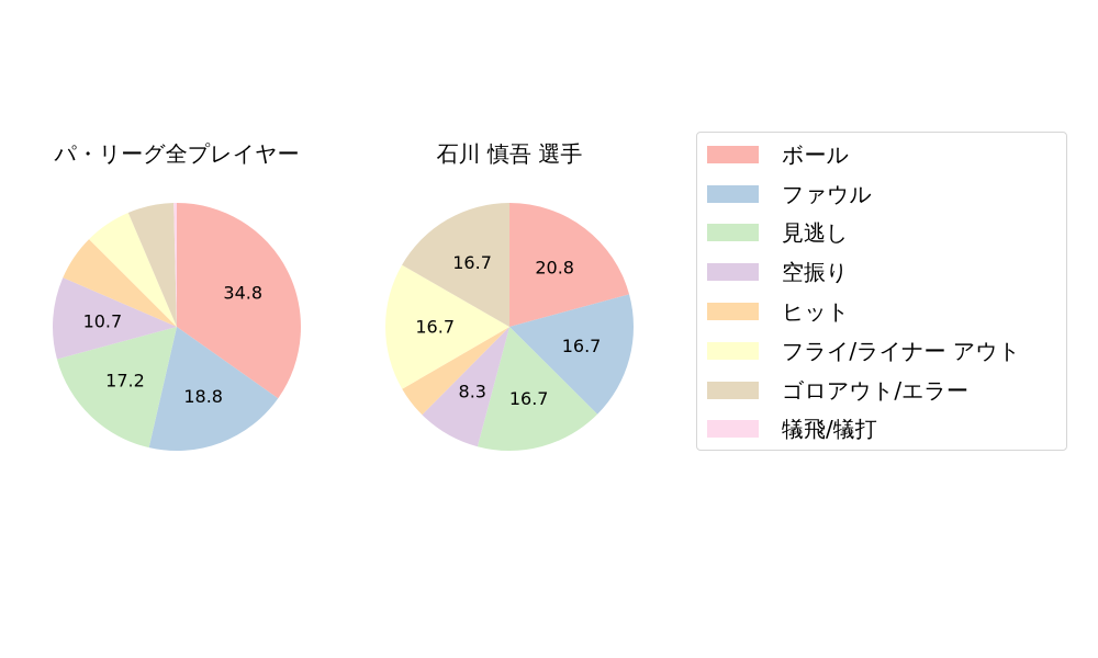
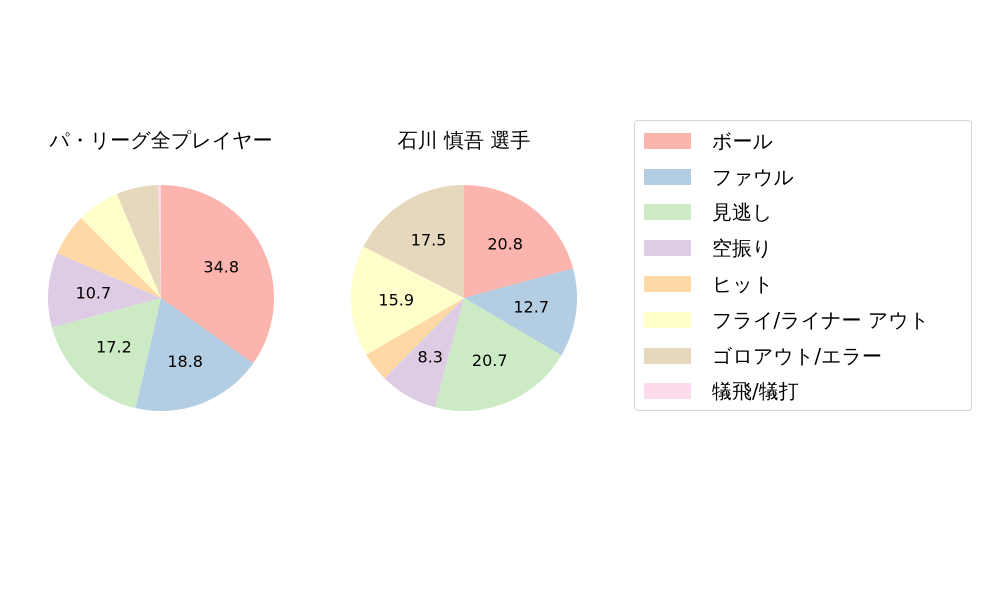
石川 慎吾 選手/ファウル: 16.7 -> 12.7
石川 慎吾 選手/見逃し: 16.7 -> 20.7
石川 慎吾 選手/フライ/ライナー アウト: 16.7 -> 15.9
石川 慎吾 選手/ゴロアウト/エラー: 16.7 -> 17.5
